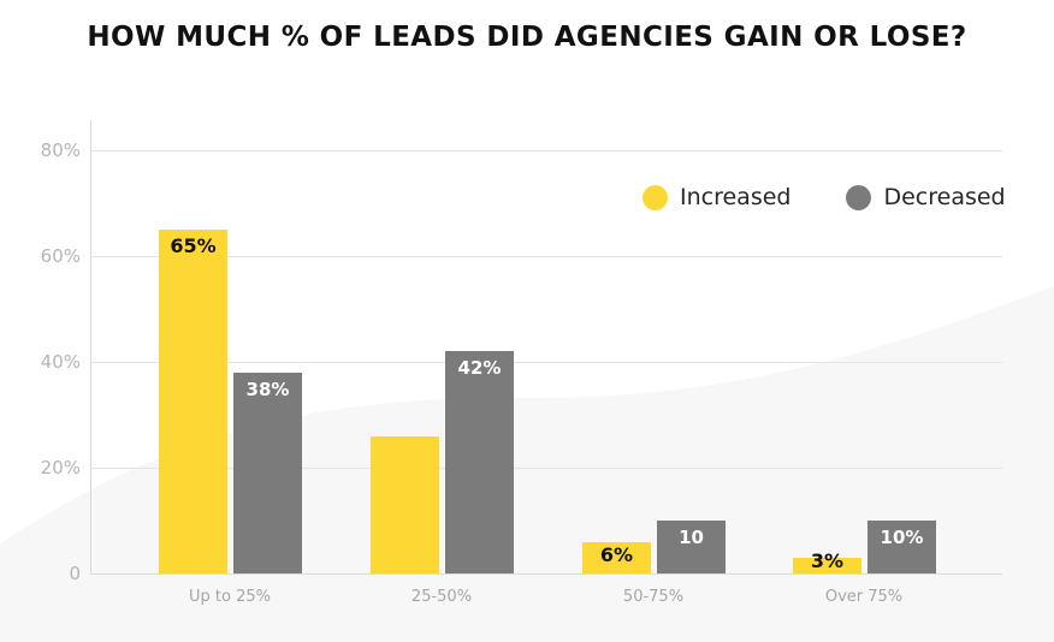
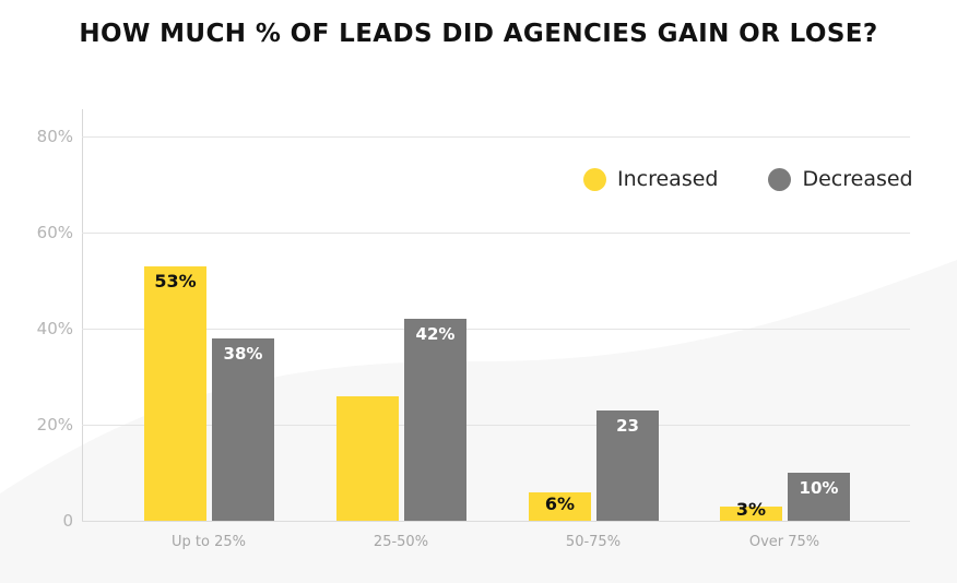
Increased/Up to 25%: 65% -> 53%
Decreased/50-75%: 10 -> 23
